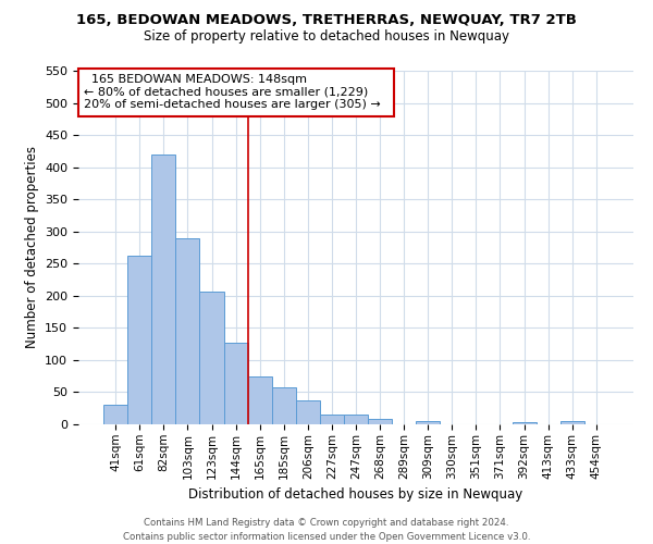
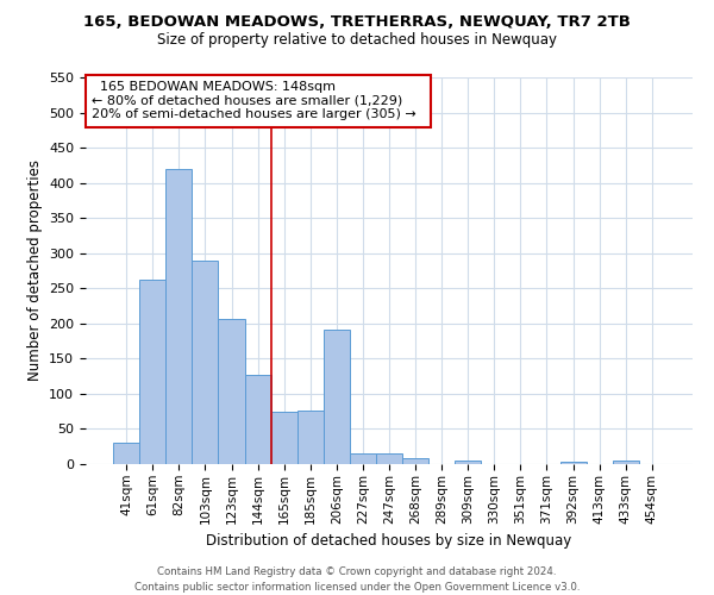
185sqm: 58 -> 76
206sqm: 38 -> 192
